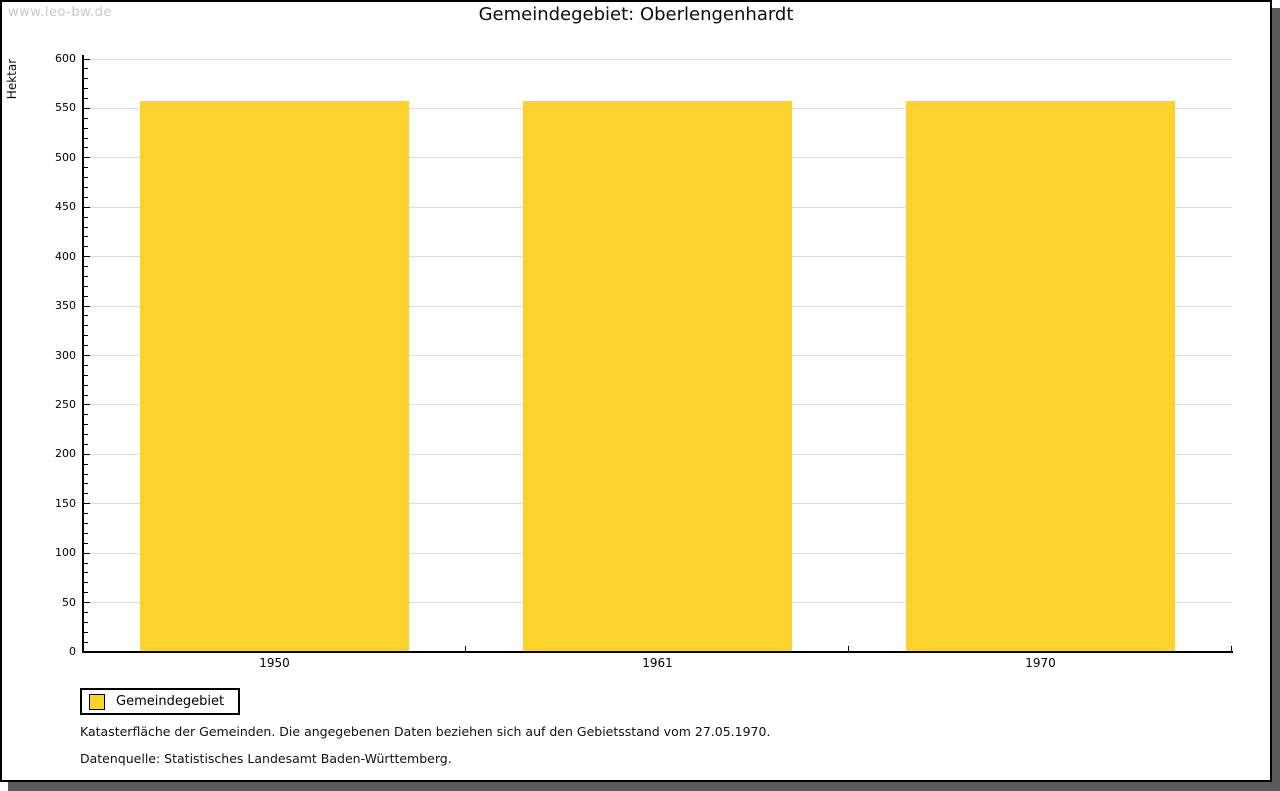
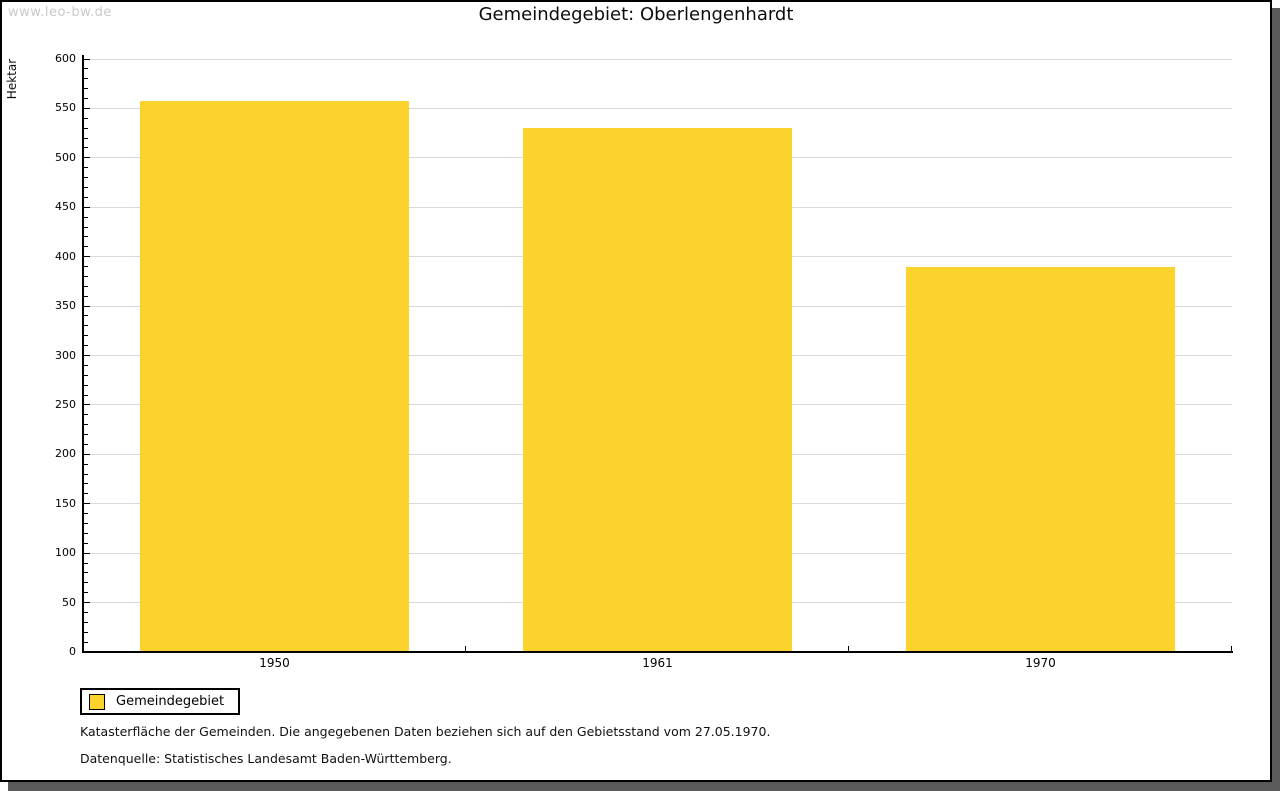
1961: 560 -> 530
1970: 560 -> 390
